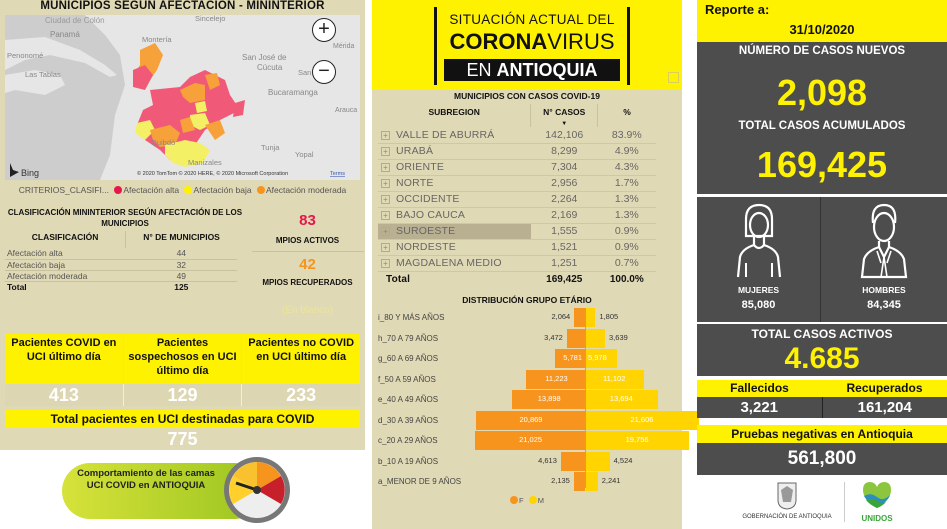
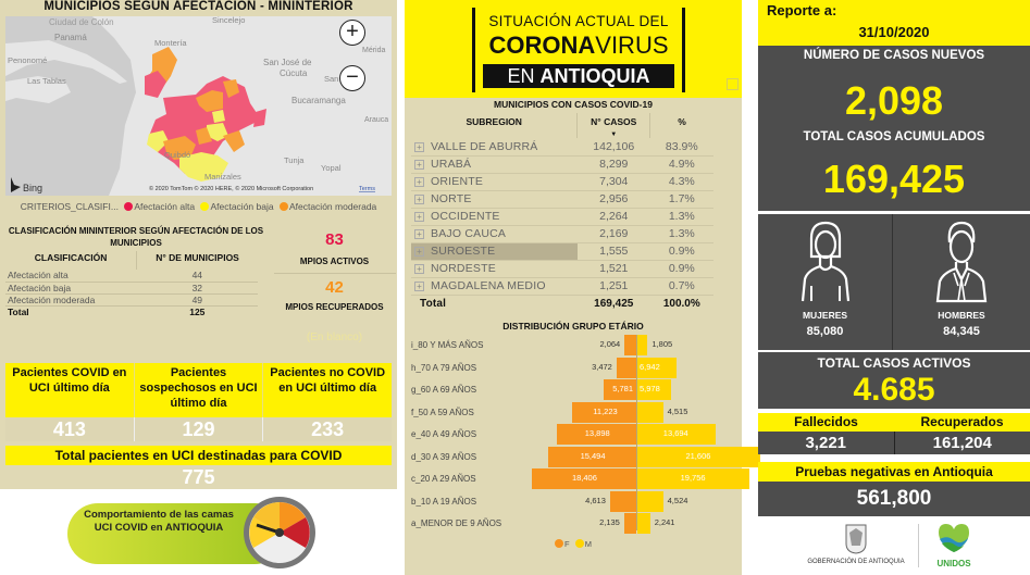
M/h_70 A 79 AÑOS: 3,639 -> 6,942
M/f_50 A 59 AÑOS: 11,102 -> 4,515
F/d_30 A 39 AÑOS: 20,869 -> 15,494
F/c_20 A 29 AÑOS: 21,025 -> 18,406
